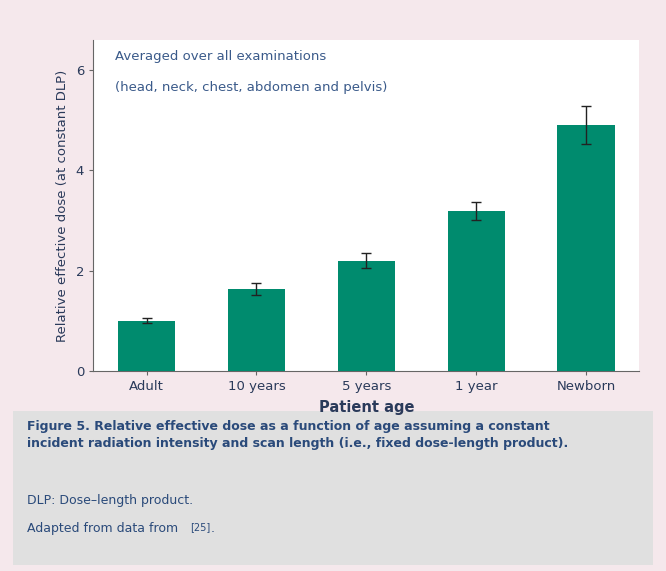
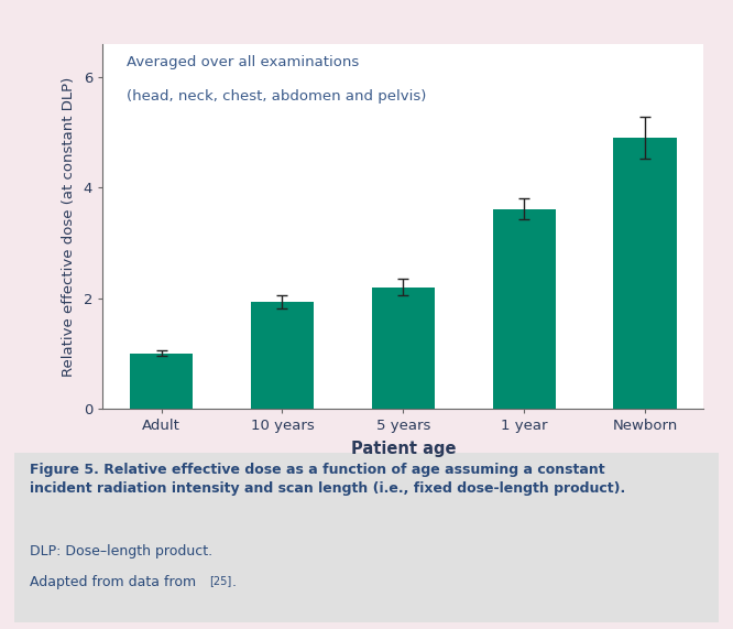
10 years: 1.63 -> 1.94
1 year: 3.20 -> 3.62
